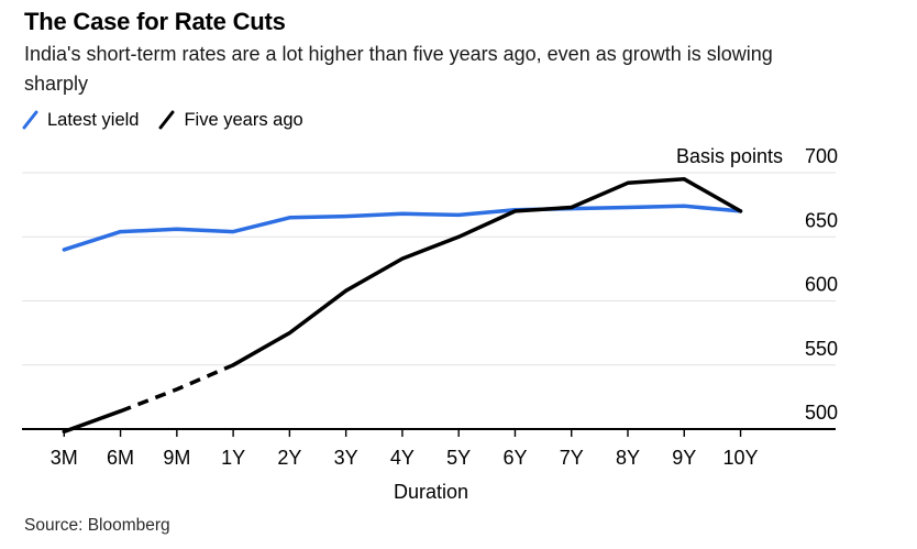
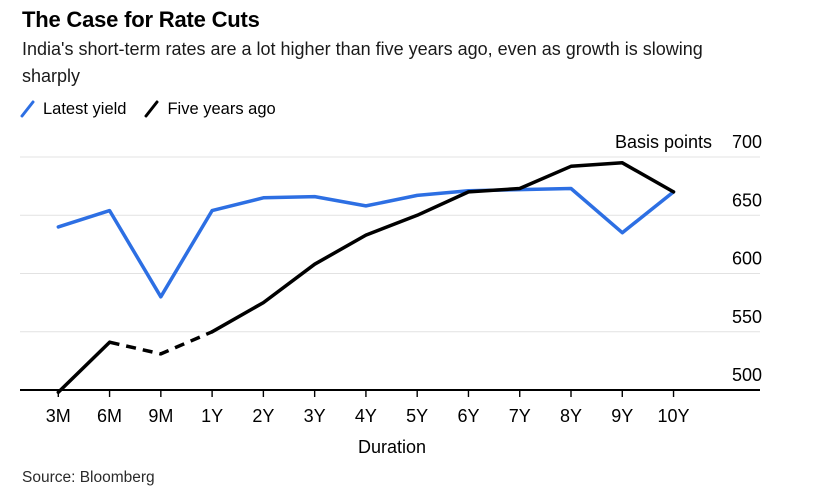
Five years ago/6M: 514 -> 541
Latest yield/9M: 656 -> 580
Latest yield/4Y: 668 -> 658
Latest yield/9Y: 674 -> 635
